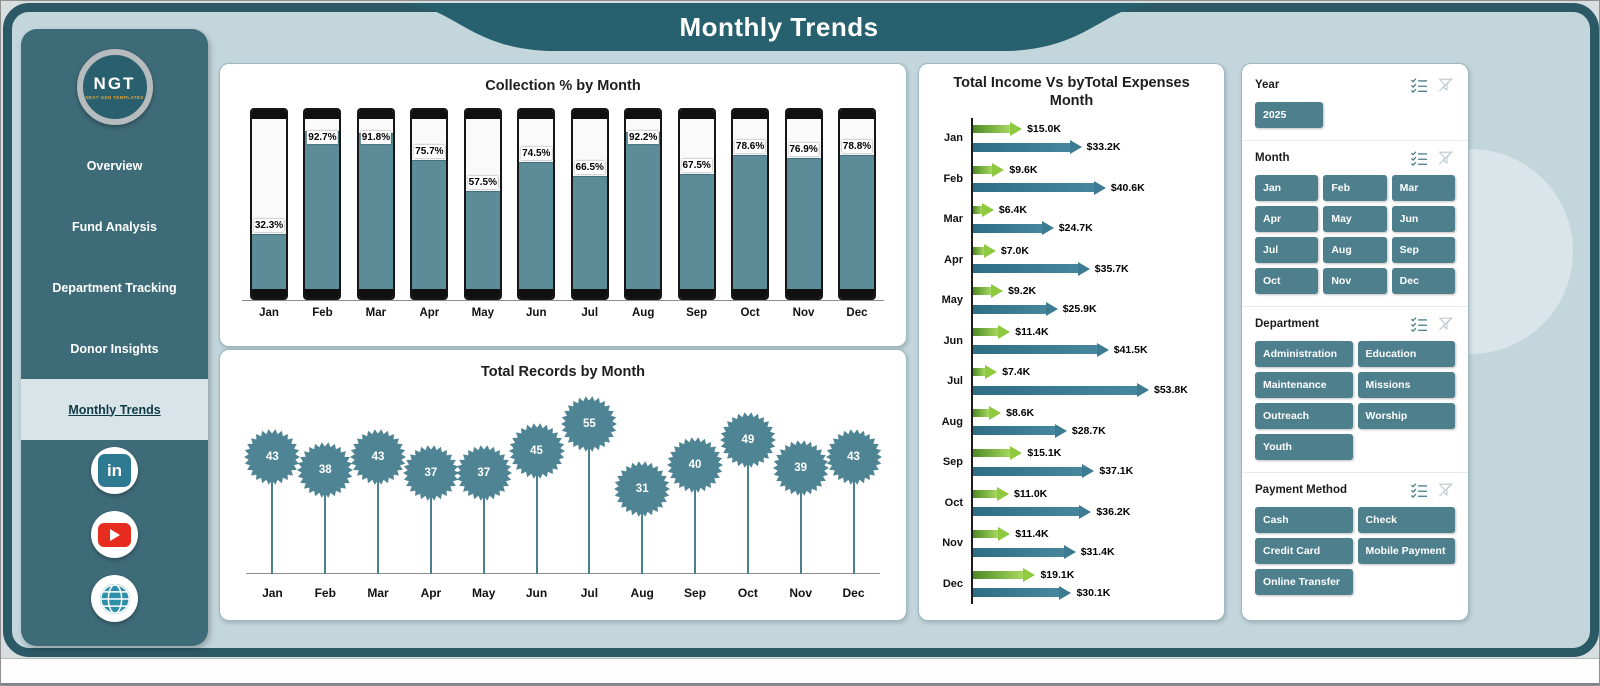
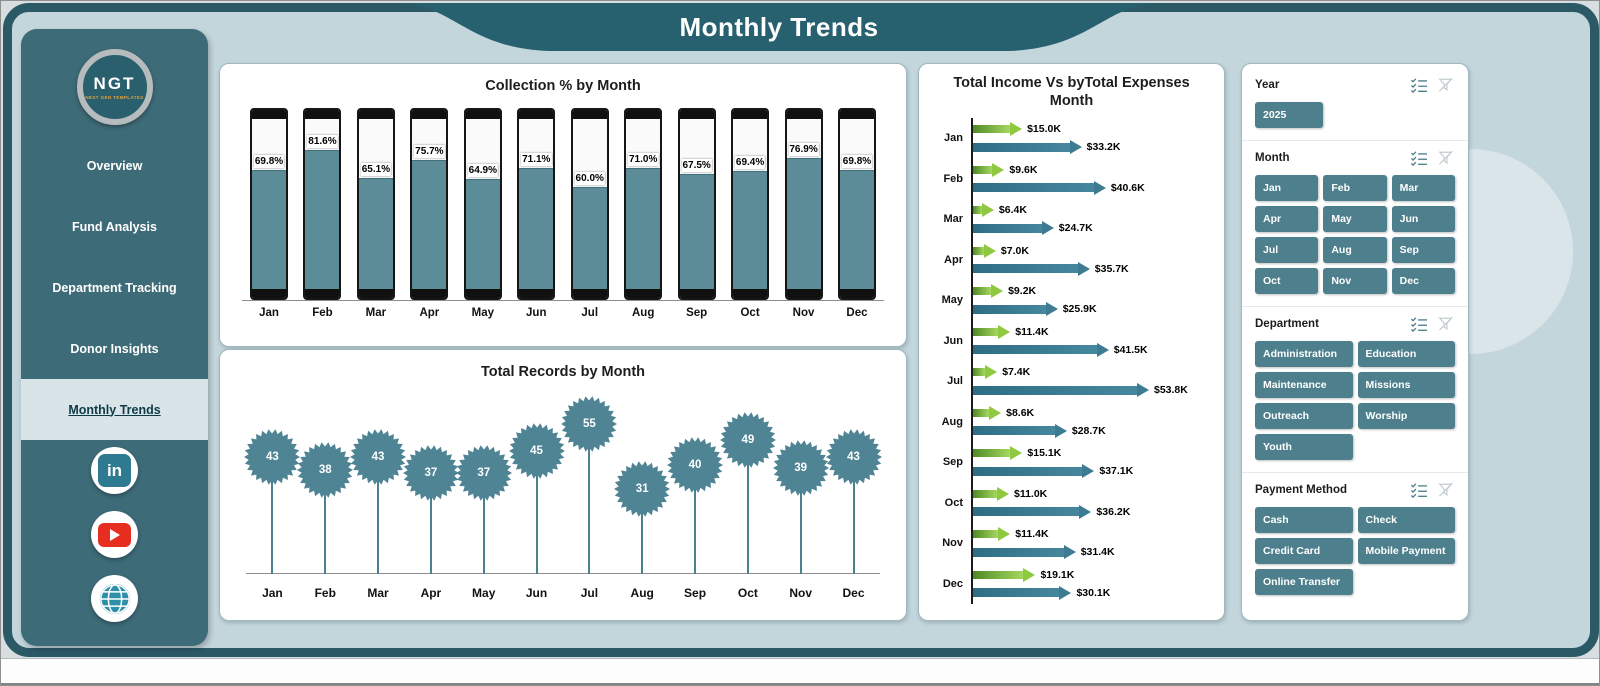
Collection % by Month/Jan: 32.3% -> 69.8%
Collection % by Month/Feb: 92.7% -> 81.6%
Collection % by Month/Mar: 91.8% -> 65.1%
Collection % by Month/May: 57.5% -> 64.9%
Collection % by Month/Jun: 74.5% -> 71.1%
Collection % by Month/Jul: 66.5% -> 60.0%
Collection % by Month/Aug: 92.2% -> 71.0%
Collection % by Month/Oct: 78.6% -> 69.4%
Collection % by Month/Dec: 78.8% -> 69.8%
